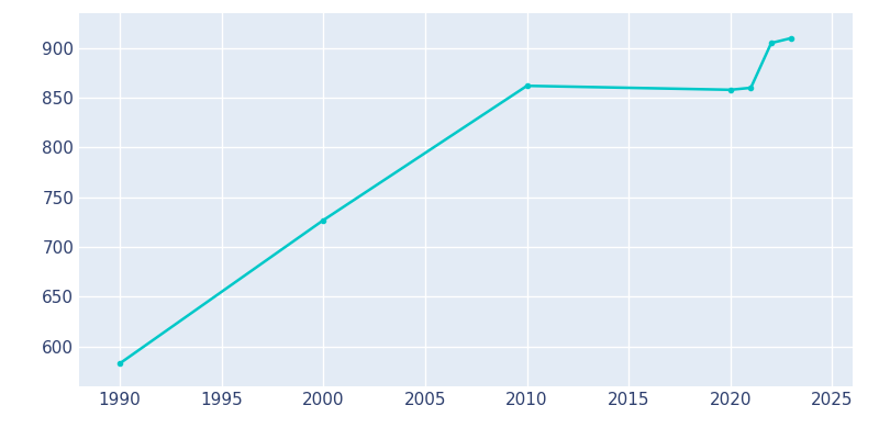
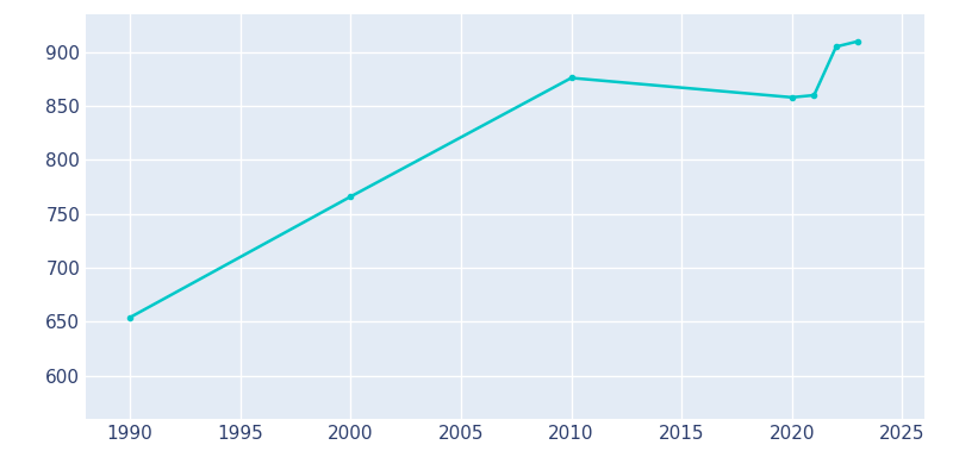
1990: 583 -> 654
2000: 727 -> 766
2010: 862 -> 876
